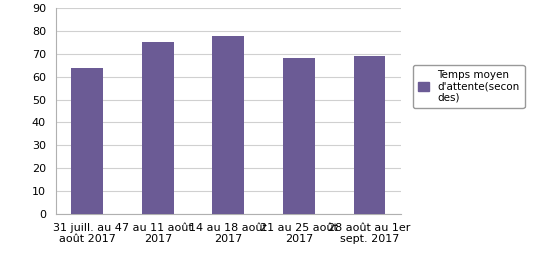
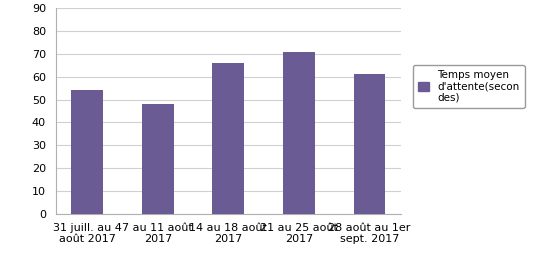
31 juill. au 4 août 2017: 64 -> 54
7 au 11 août 2017: 75 -> 48
14 au 18 août 2017: 78 -> 66
21 au 25 août 2017: 68 -> 71
28 août au 1er sept. 2017: 69 -> 61
